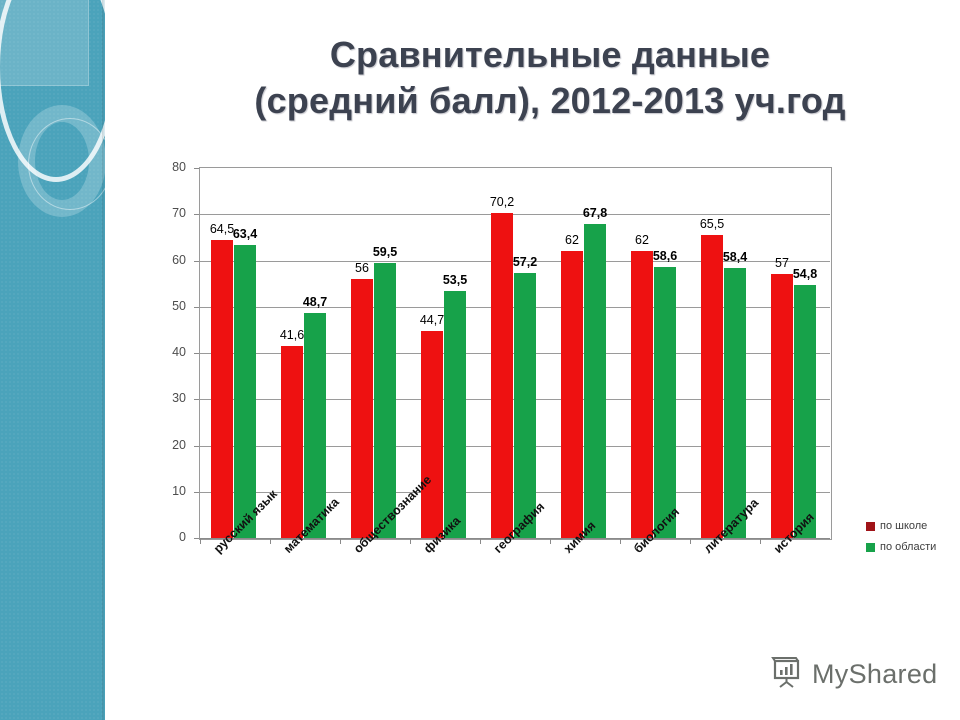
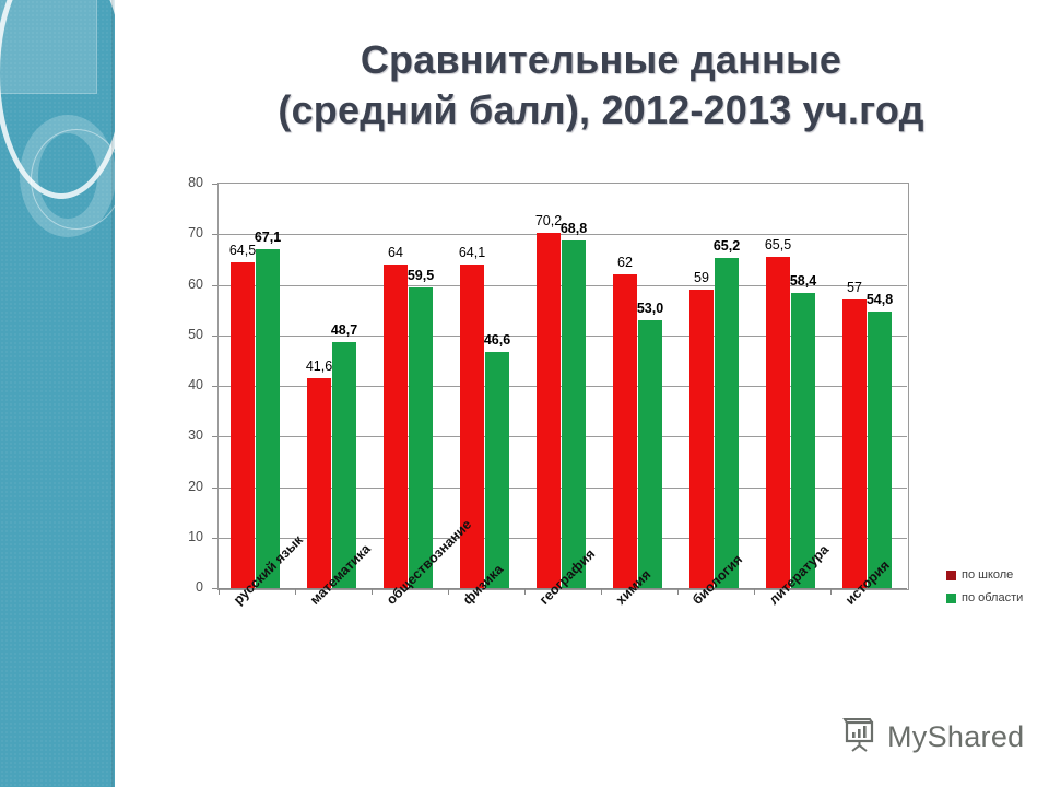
по области/русский язык: 63,4 -> 67,1
по школе/обществознание: 56 -> 64
по школе/физика: 44,7 -> 64,1
по области/физика: 53,5 -> 46,6
по области/география: 57,2 -> 68,8
по области/химия: 67,8 -> 53,0
по школе/биология: 62 -> 59
по области/биология: 58,6 -> 65,2
